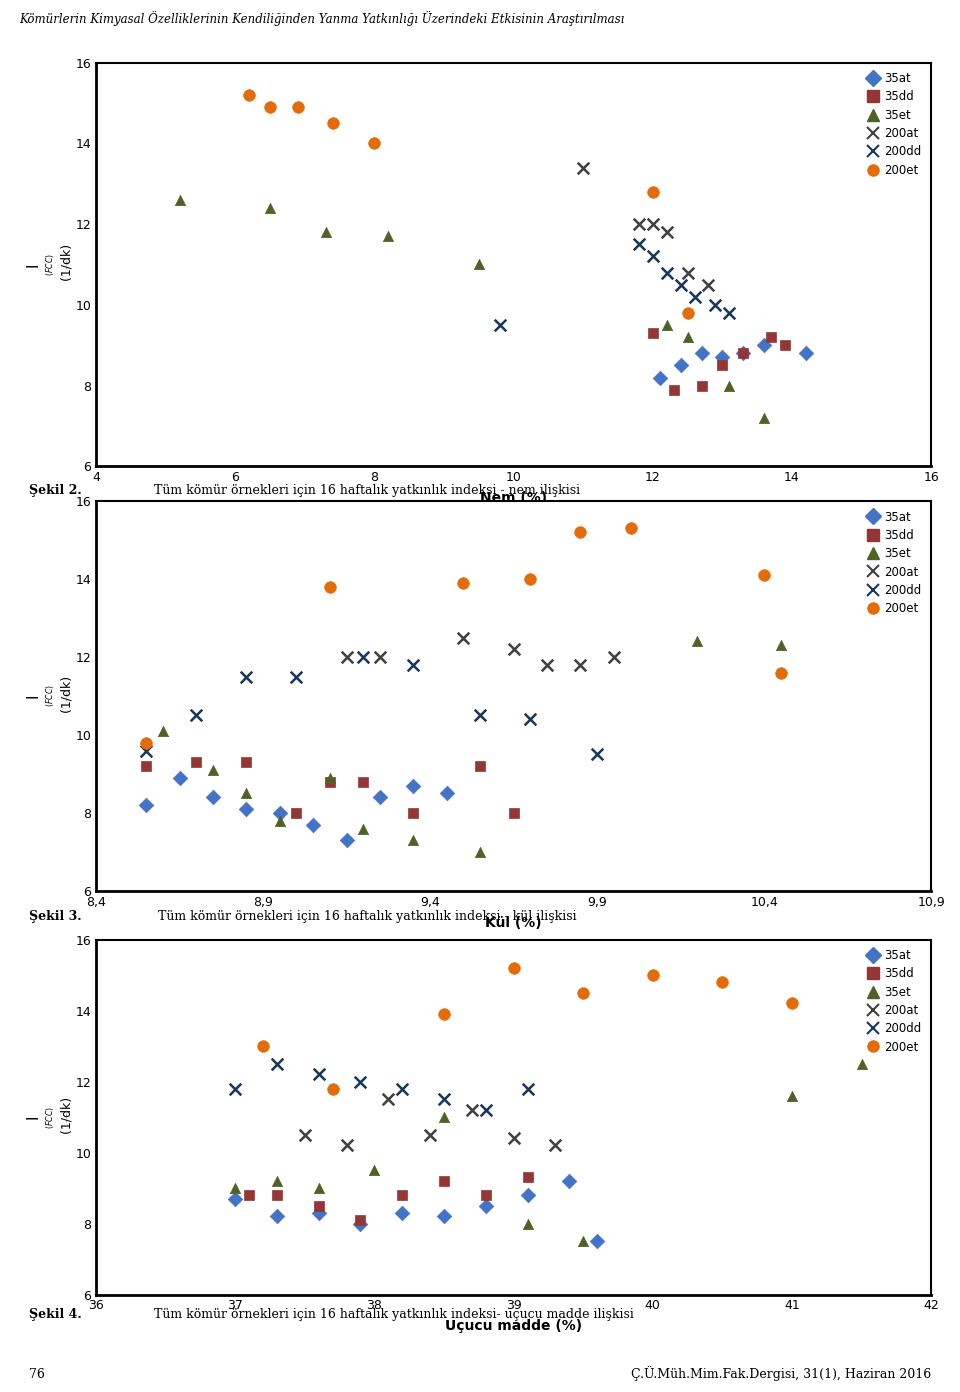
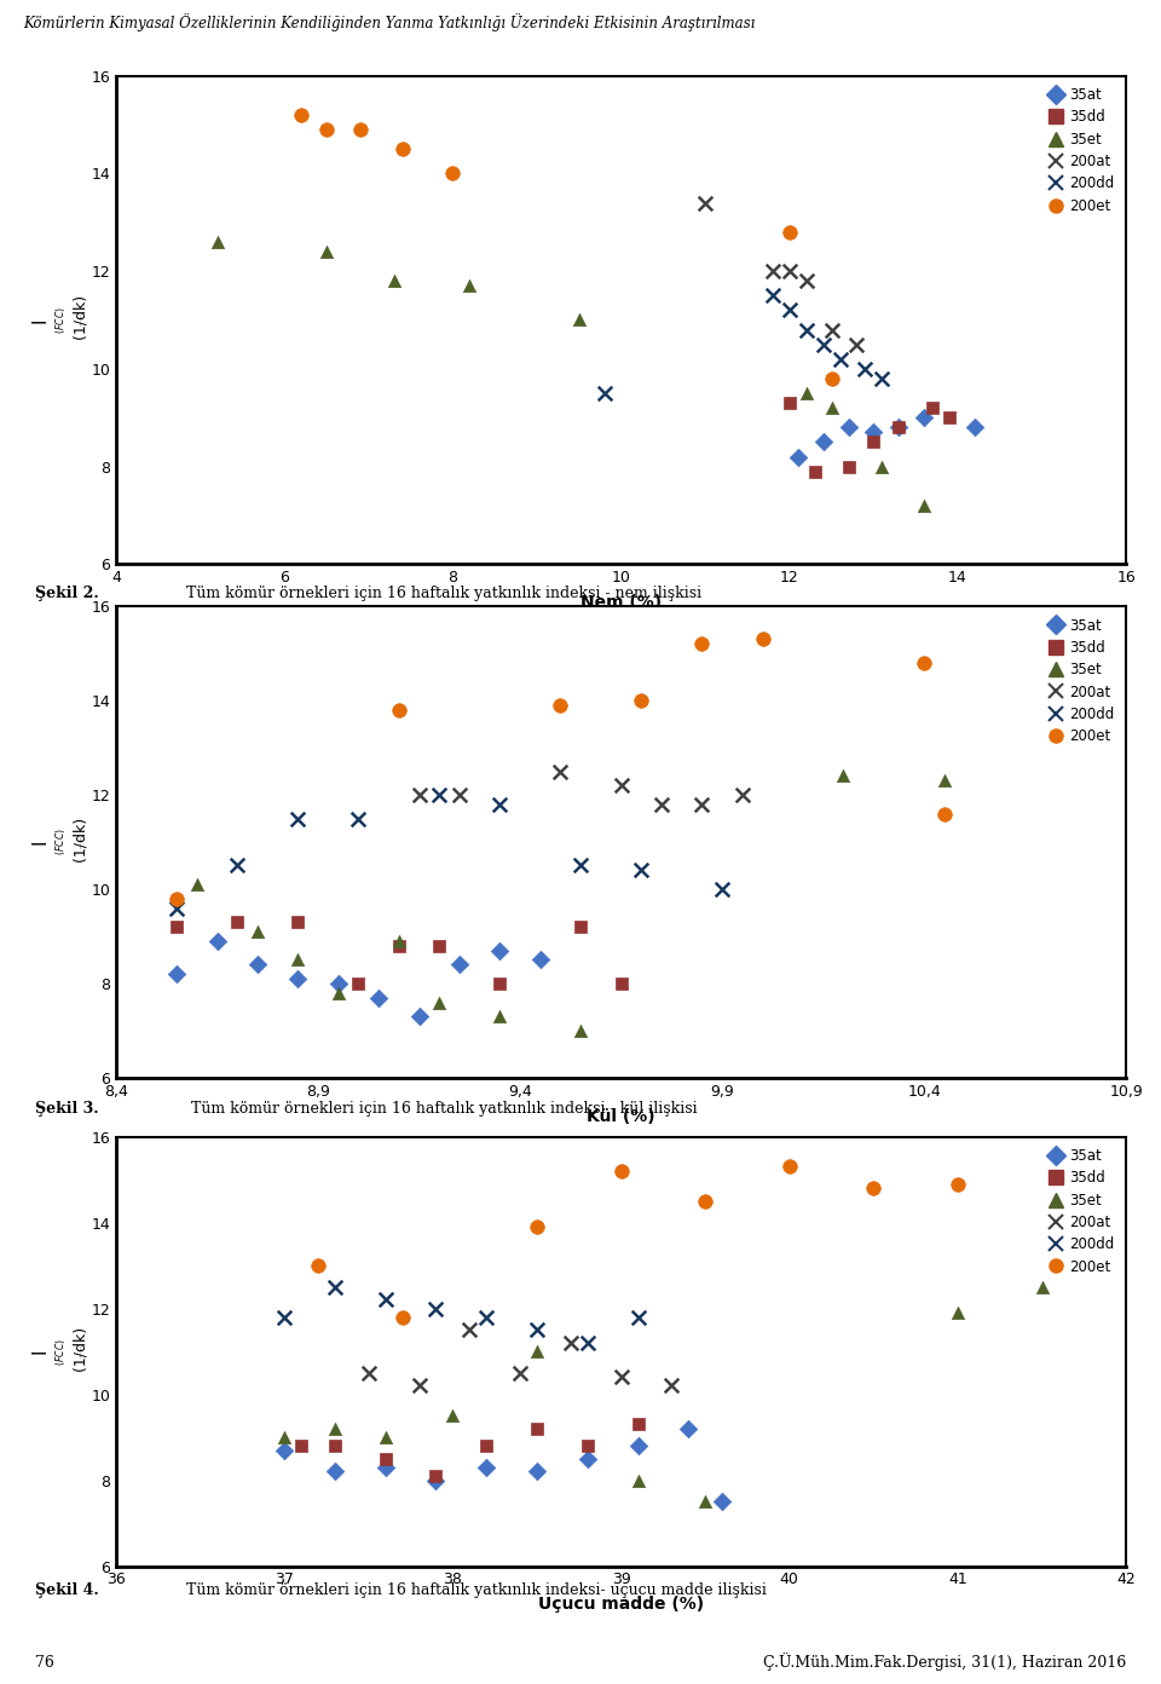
200dd/9,9: 9.5 -> 10.0
200et/10,4: 14.1 -> 14.8
200et/40: 15.0 -> 15.3
35et/41: 11.6 -> 11.9
200et/41: 14.2 -> 14.9
